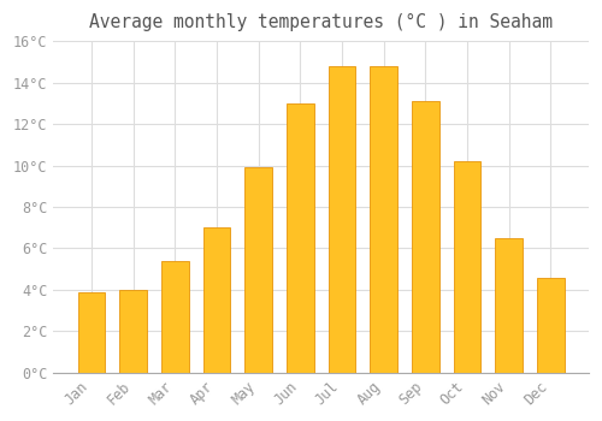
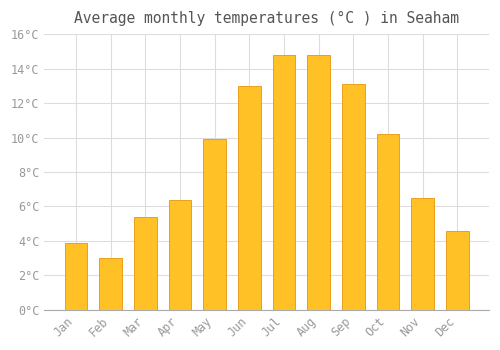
Feb: 4.0°C -> 3.0°C
Apr: 7.0°C -> 6.4°C
